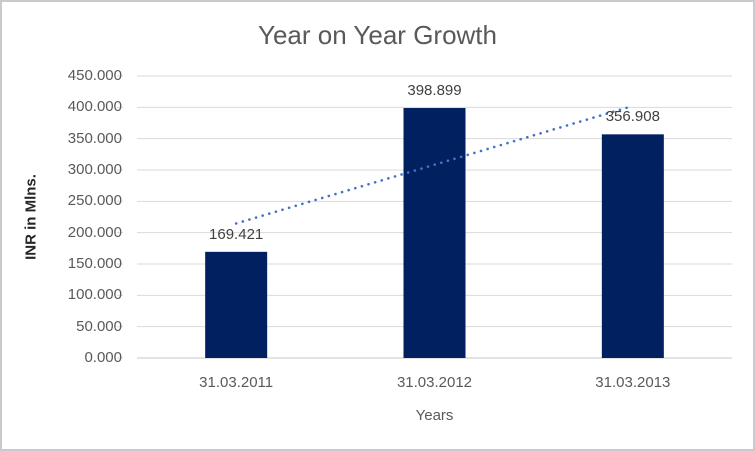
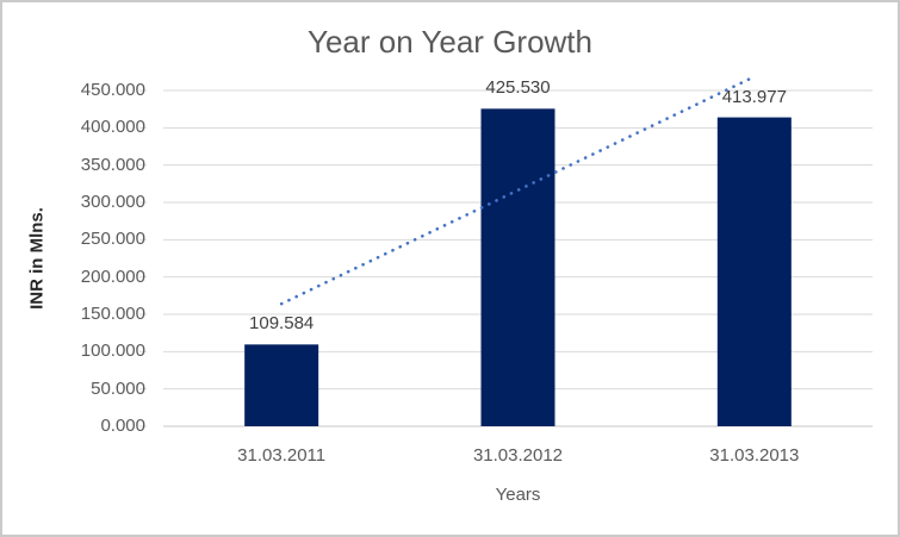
31.03.2011: 169.421 -> 109.584
31.03.2012: 398.899 -> 425.530
31.03.2013: 356.908 -> 413.977
